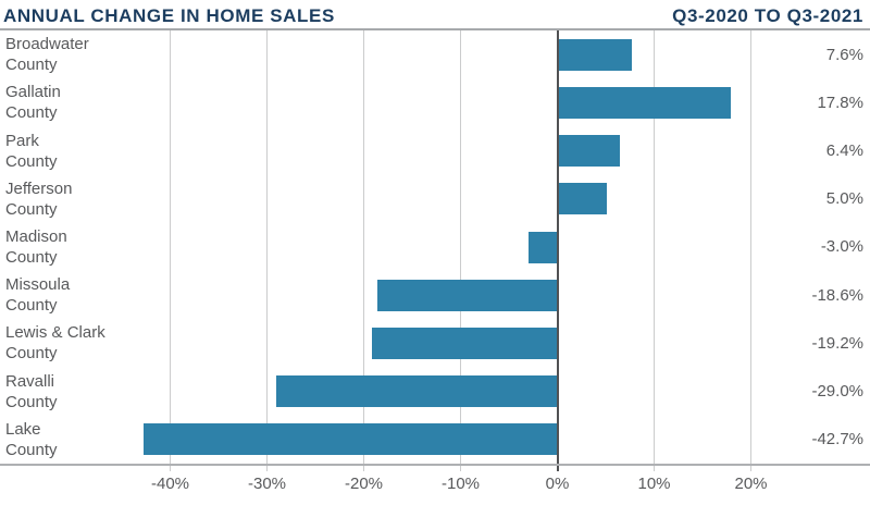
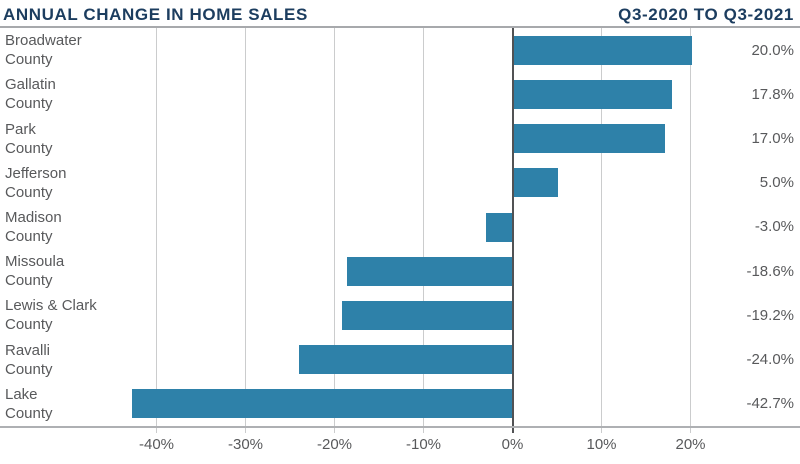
Broadwater County: 7.6% -> 20.0%
Park County: 6.4% -> 17.0%
Ravalli County: -29.0% -> -24.0%
